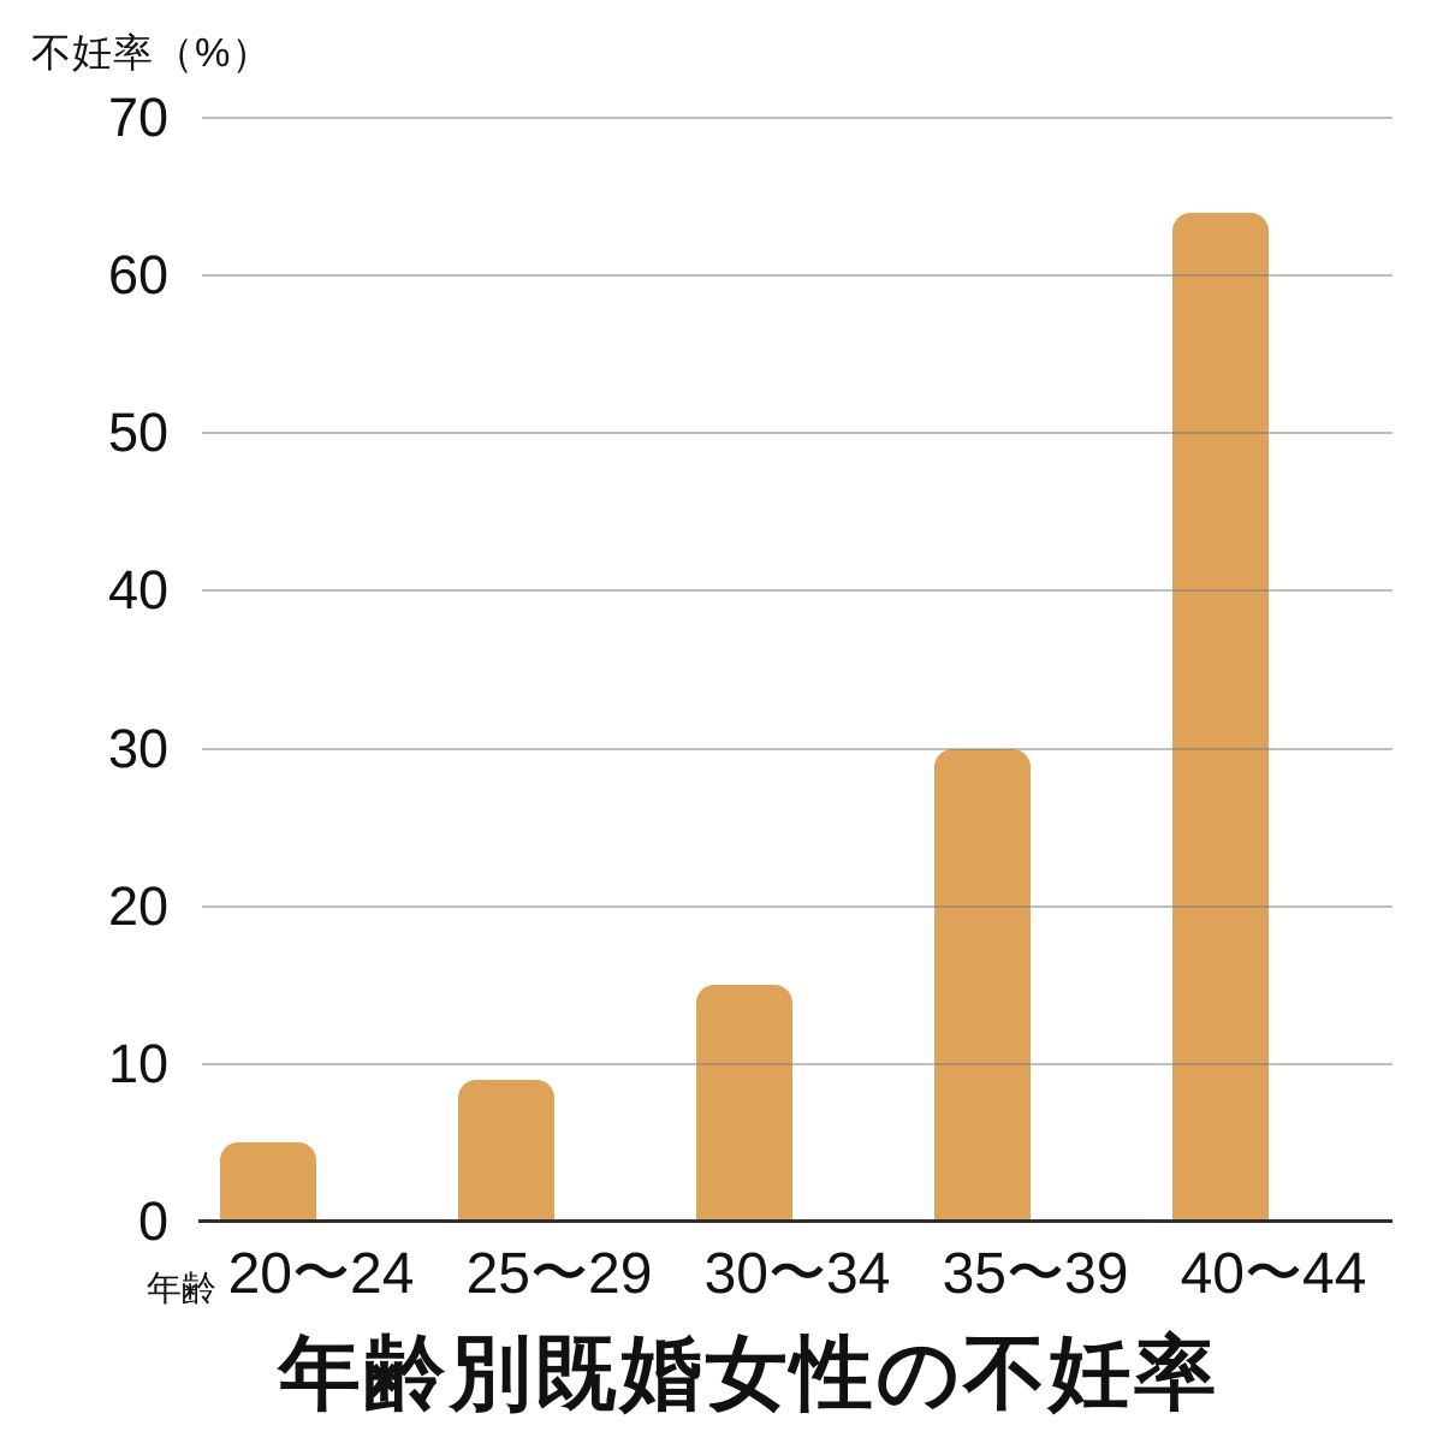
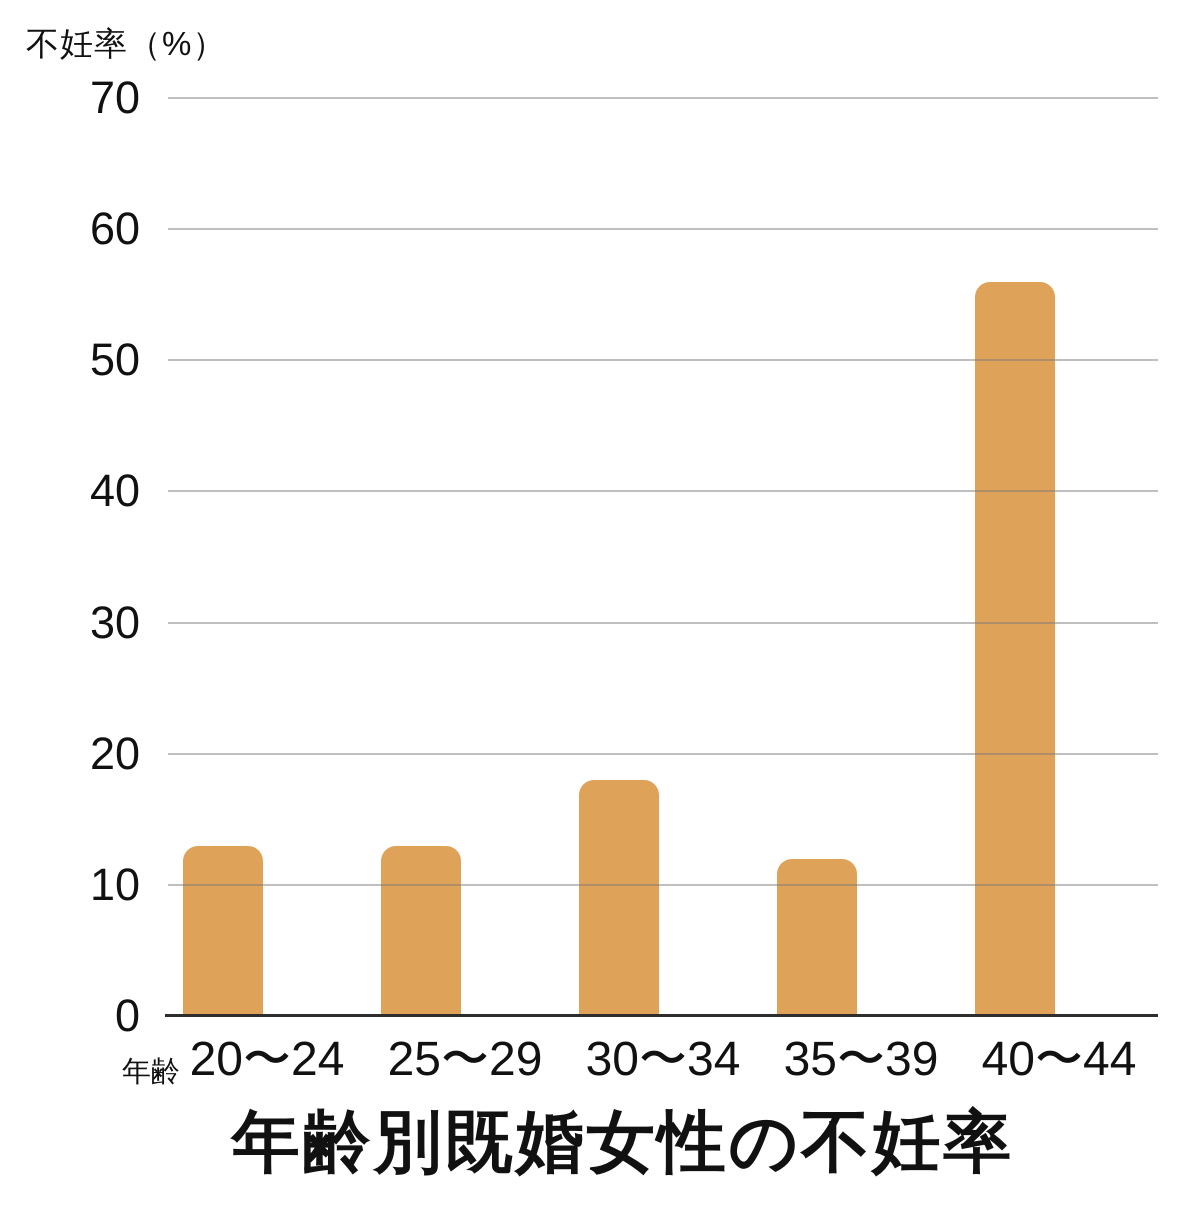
20〜24: 5 -> 13
25〜29: 9 -> 13
30〜34: 15 -> 18
35〜39: 30 -> 12
40〜44: 64 -> 56
